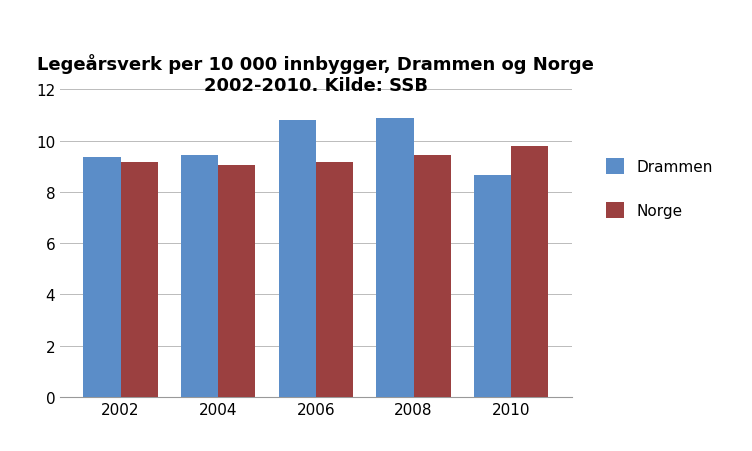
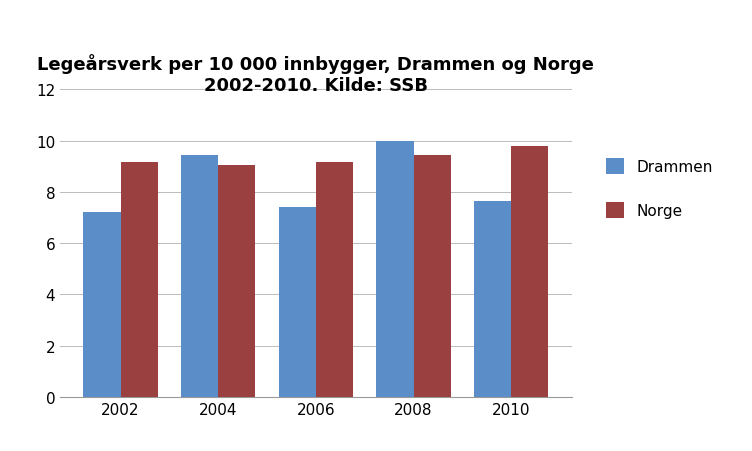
Drammen/2002: 9.35 -> 7.20
Drammen/2006: 10.80 -> 7.40
Drammen/2008: 10.90 -> 10.00
Drammen/2010: 8.65 -> 7.65
